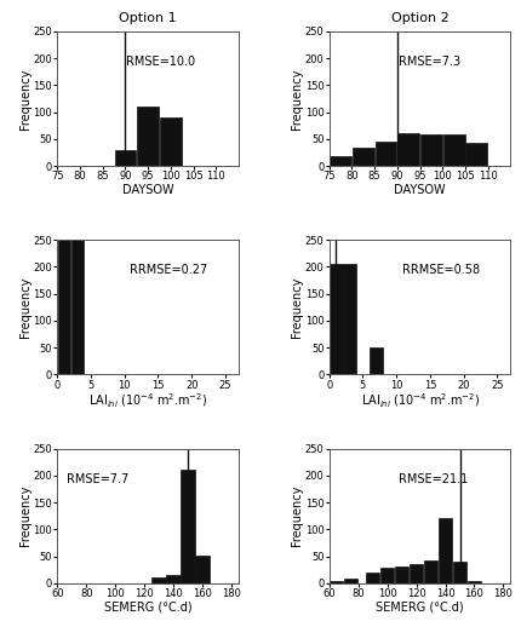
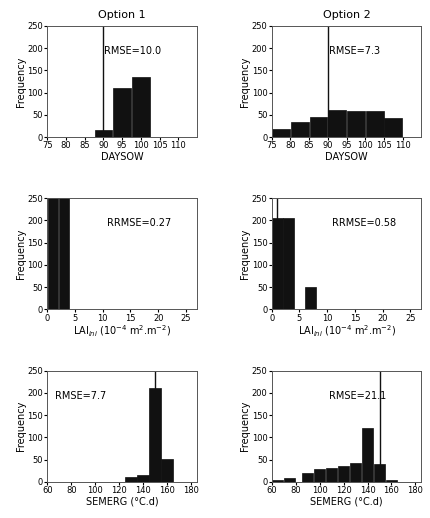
Option 1/90: 30 -> 15
Option 1/100: 90 -> 135
